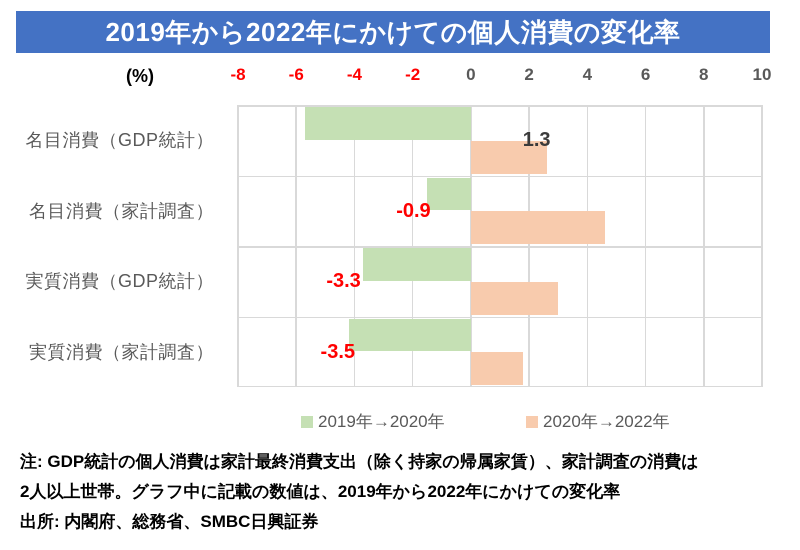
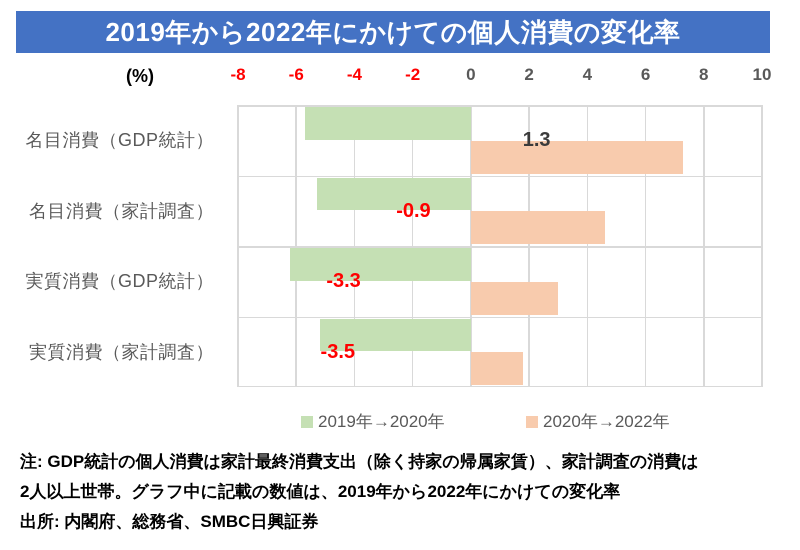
2020年→2022年/名目消費（GDP統計）: 2.6 -> 7.3
2019年→2020年/名目消費（家計調査）: -1.5 -> -5.3
2019年→2020年/実質消費（GDP統計）: -3.7 -> -6.2
2019年→2020年/実質消費（家計調査）: -4.2 -> -5.2
